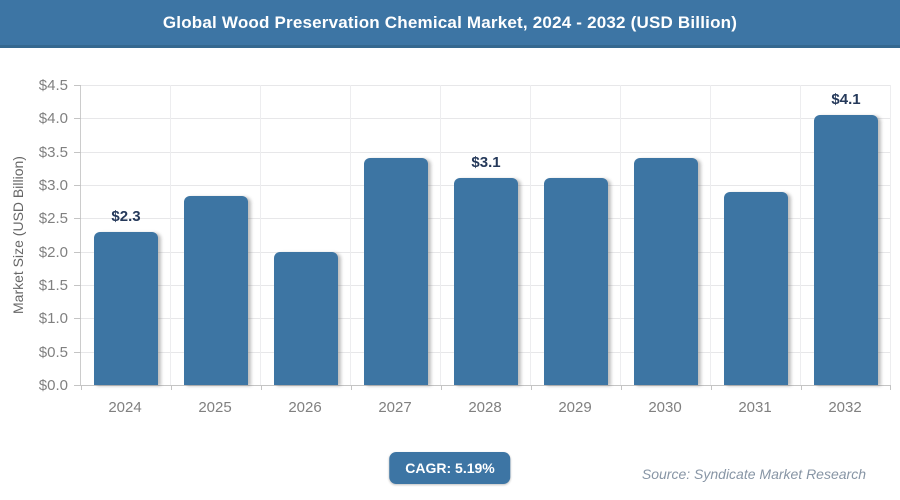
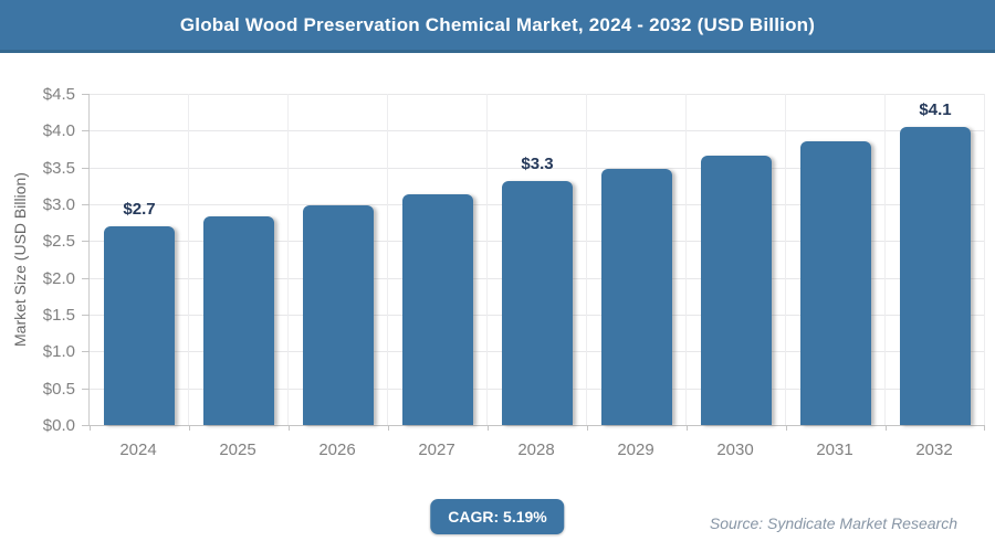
2024: $2.3 -> $2.7
2026: $2.0 -> $3.0
2027: $3.4 -> $3.1
2028: $3.1 -> $3.3
2029: $3.1 -> $3.5
2030: $3.4 -> $3.7
2031: $2.9 -> $3.9
